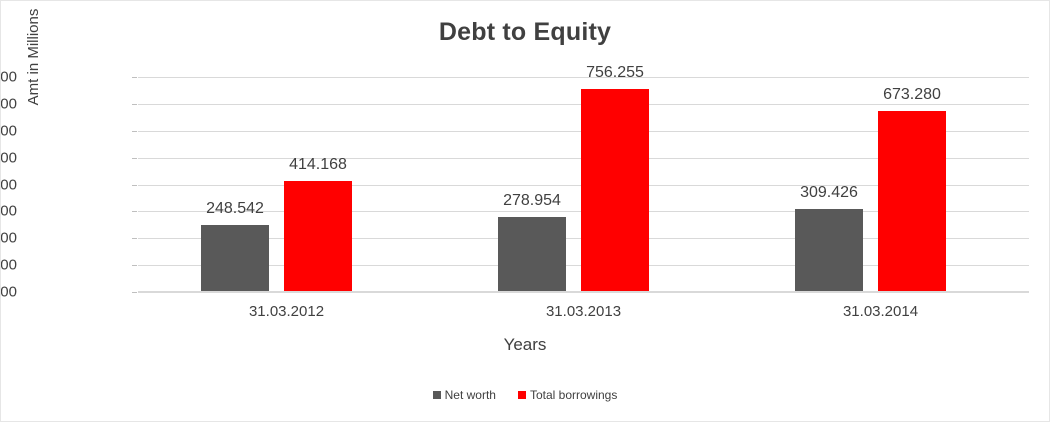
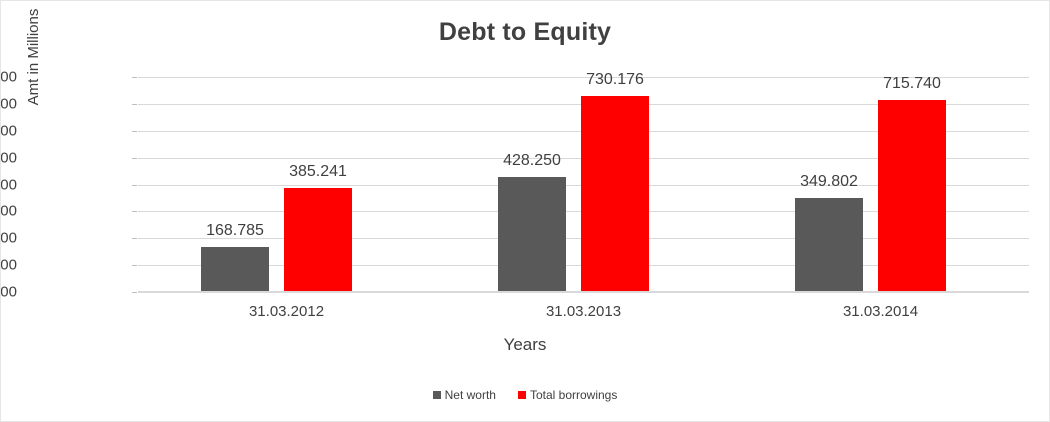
Net worth/31.03.2012: 248.542 -> 168.785
Total borrowings/31.03.2012: 414.168 -> 385.241
Net worth/31.03.2013: 278.954 -> 428.250
Total borrowings/31.03.2013: 756.255 -> 730.176
Net worth/31.03.2014: 309.426 -> 349.802
Total borrowings/31.03.2014: 673.280 -> 715.740
